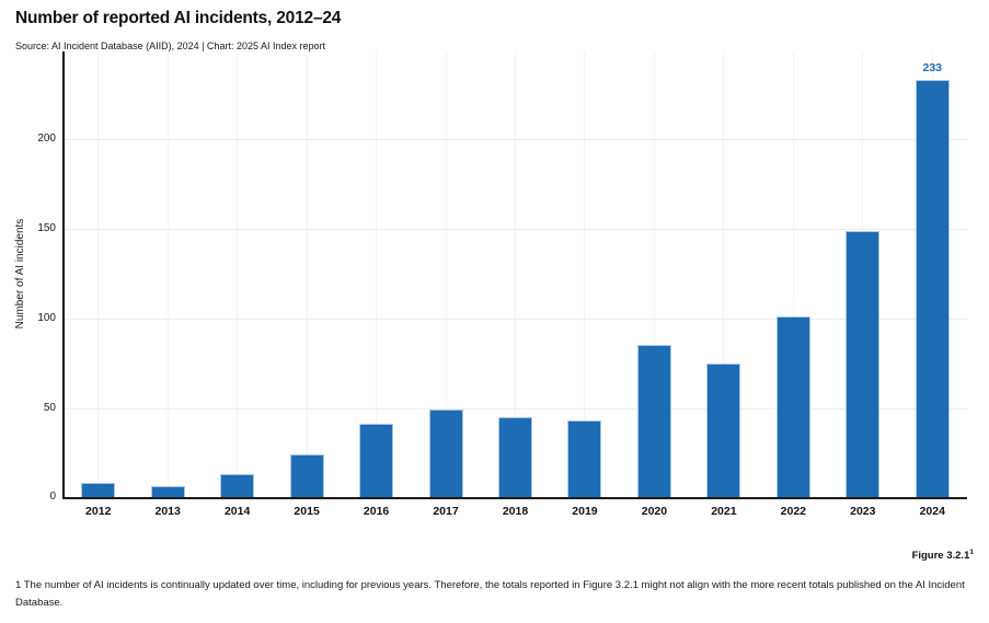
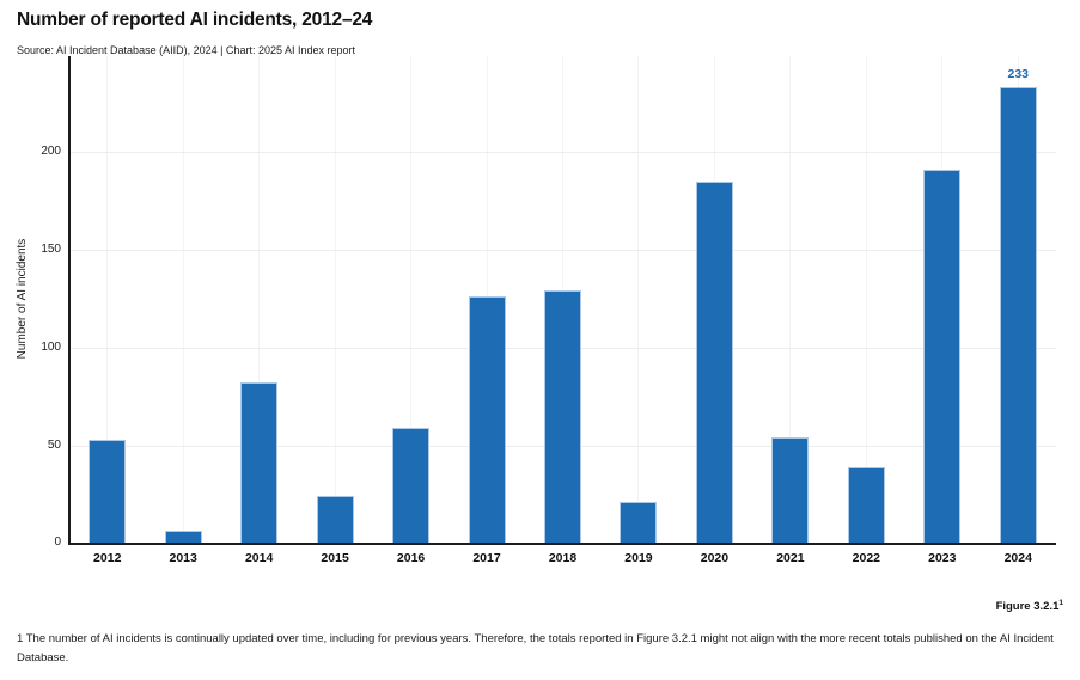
2012: 8 -> 53
2014: 13 -> 82
2016: 41 -> 59
2017: 49 -> 126
2018: 45 -> 129
2019: 43 -> 21
2020: 85 -> 185
2021: 75 -> 54
2022: 101 -> 39
2023: 149 -> 191
